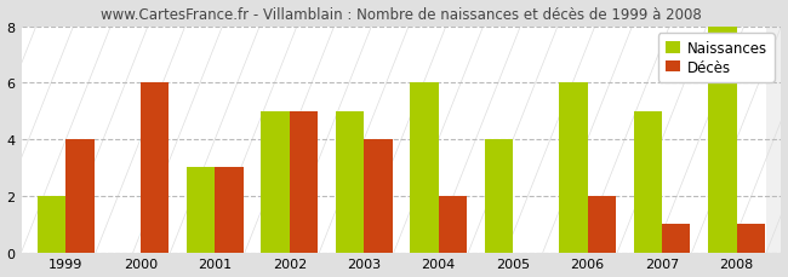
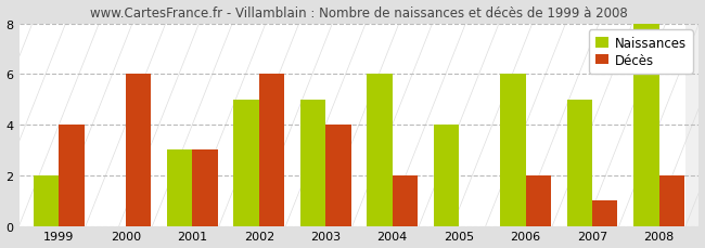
Décès/2002: 5 -> 6
Décès/2008: 1 -> 2
